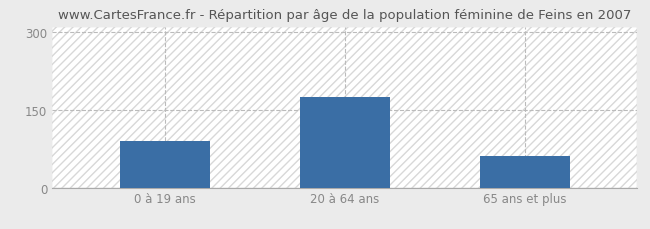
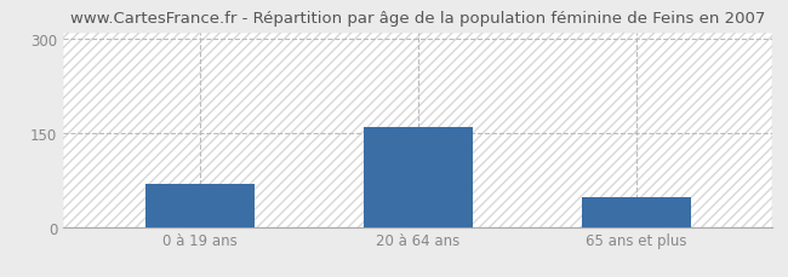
0 à 19 ans: 90 -> 68
20 à 64 ans: 175 -> 160
65 ans et plus: 60 -> 48
